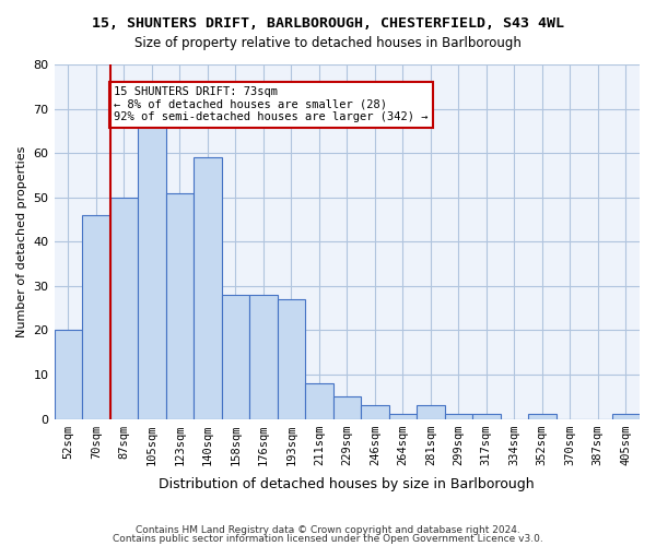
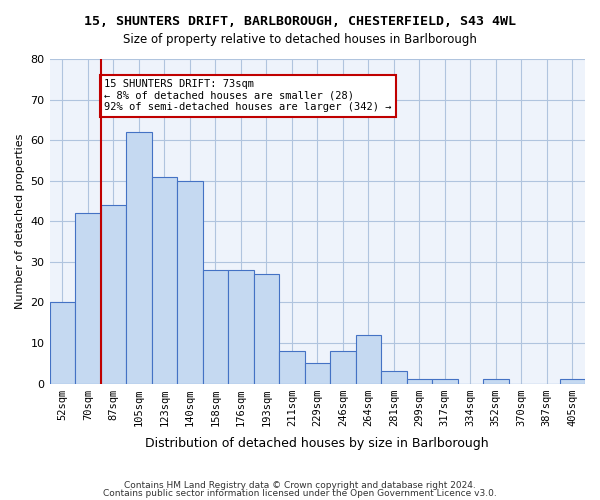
70sqm: 46 -> 42
87sqm: 50 -> 44
105sqm: 66 -> 62
140sqm: 59 -> 50
246sqm: 3 -> 8
264sqm: 1 -> 12
